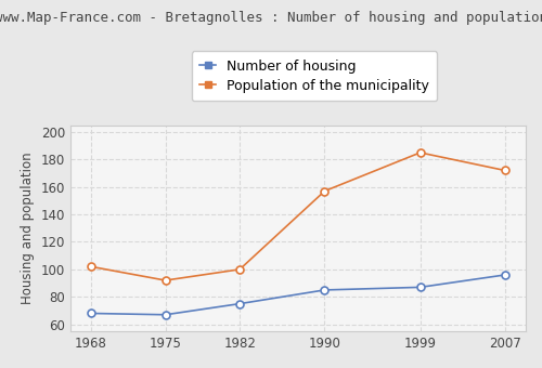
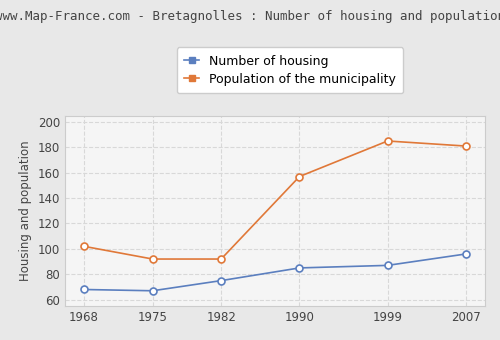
Population of the municipality/1982: 100 -> 92
Population of the municipality/2007: 172 -> 181
